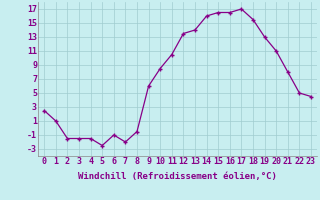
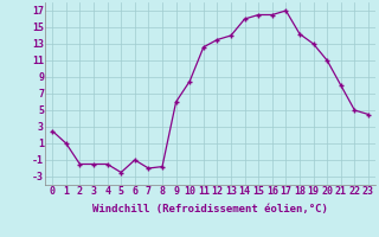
8: -0.5 -> -1.8
11: 10.5 -> 12.6
18: 15.5 -> 14.2
